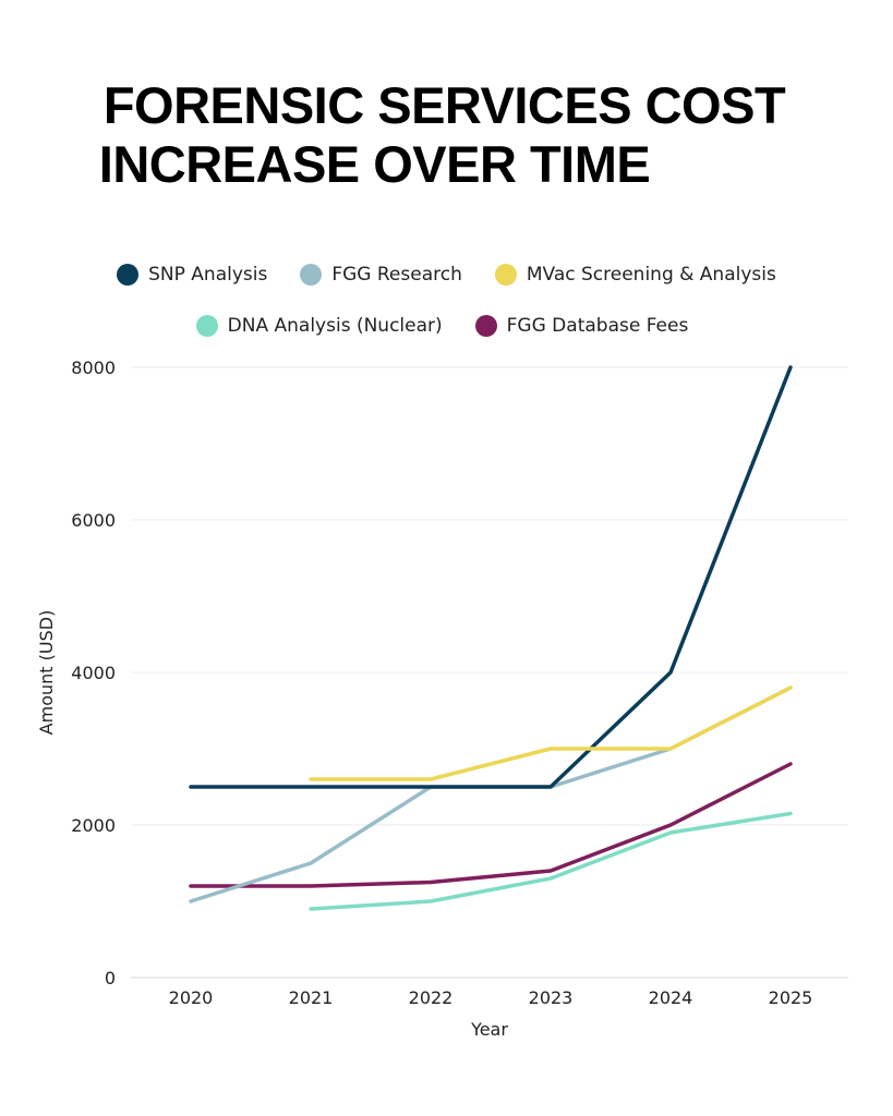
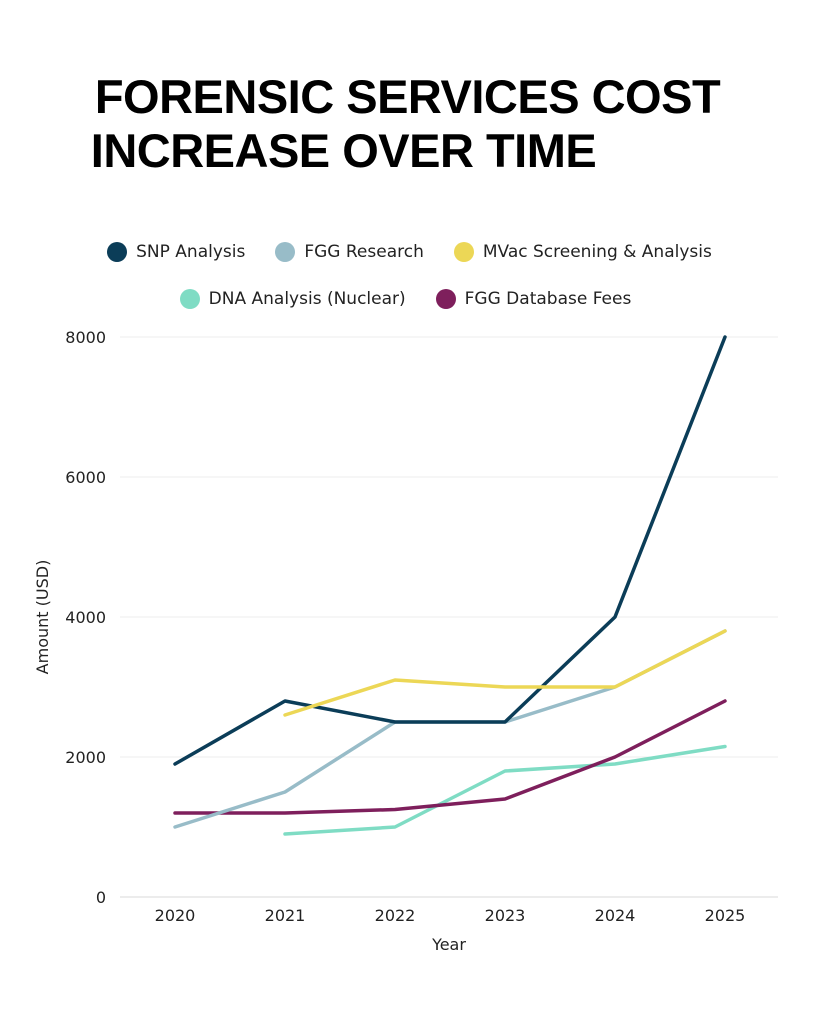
SNP Analysis/2020: 2500 -> 1900
SNP Analysis/2021: 2500 -> 2800
MVac Screening & Analysis/2022: 2600 -> 3100
DNA Analysis (Nuclear)/2023: 1300 -> 1800
